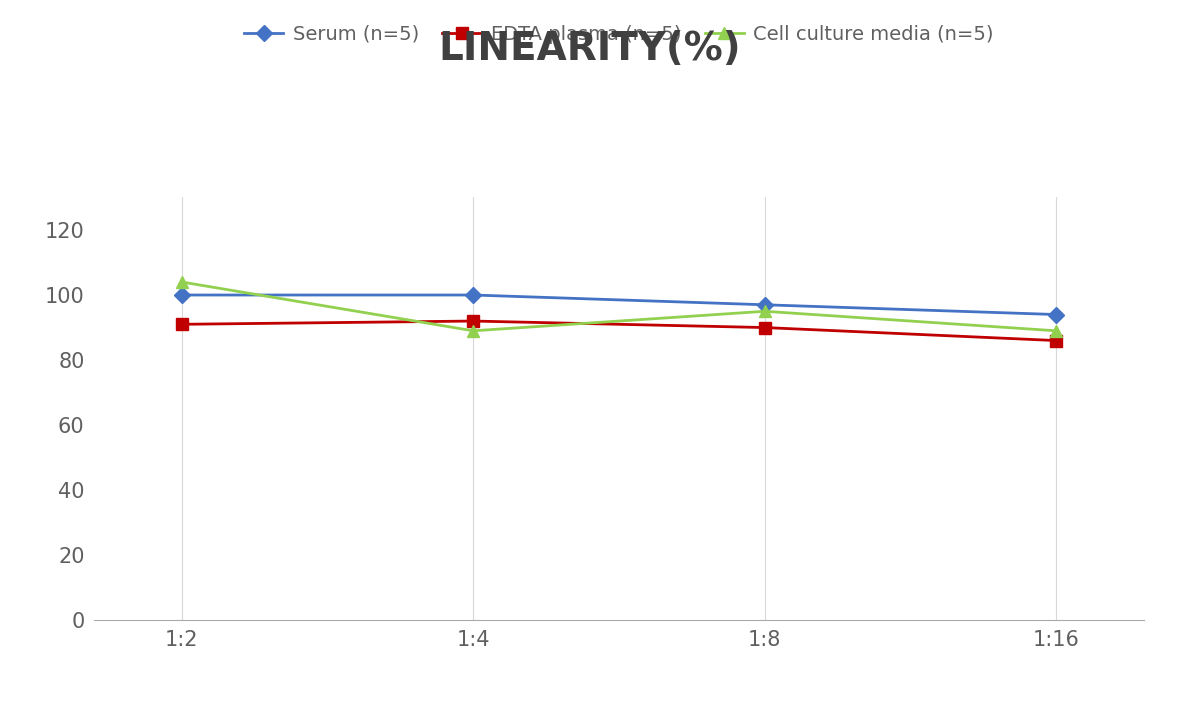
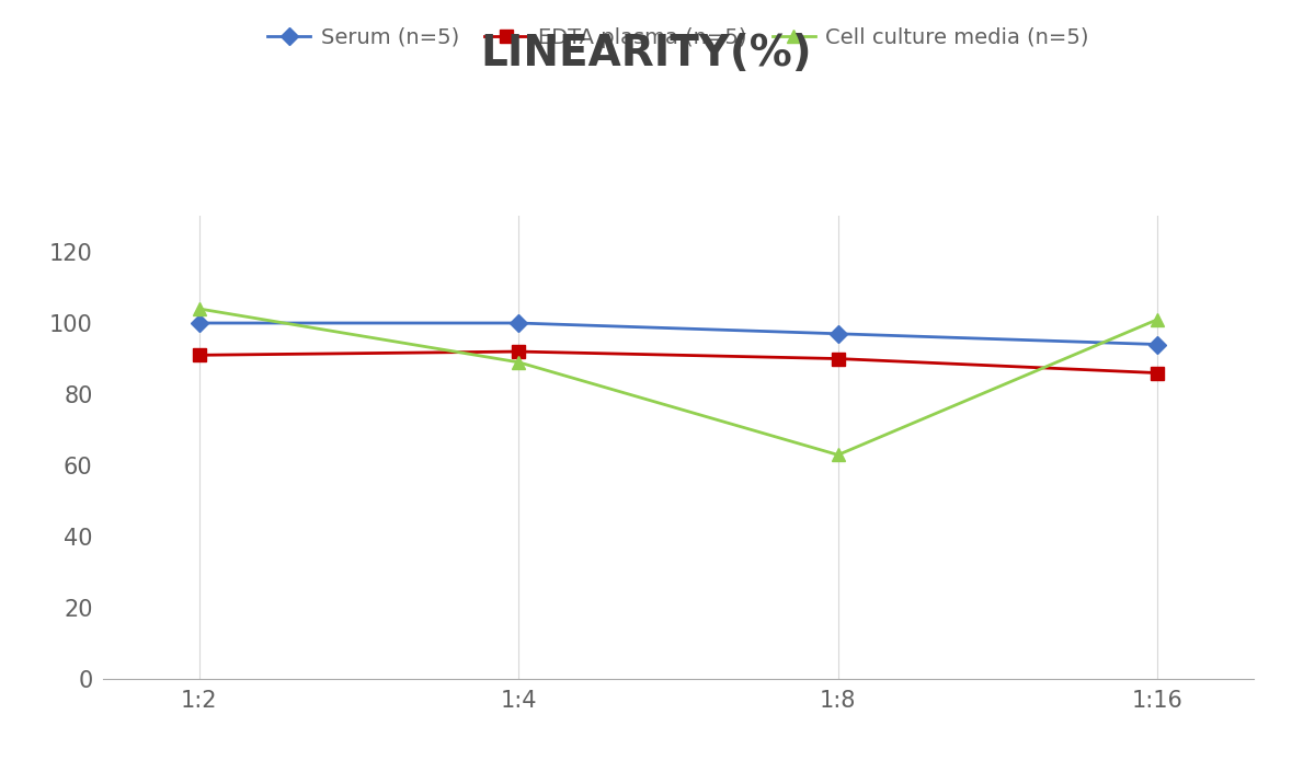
Cell culture media (n=5)/1:8: 95 -> 63
Cell culture media (n=5)/1:16: 89 -> 101
